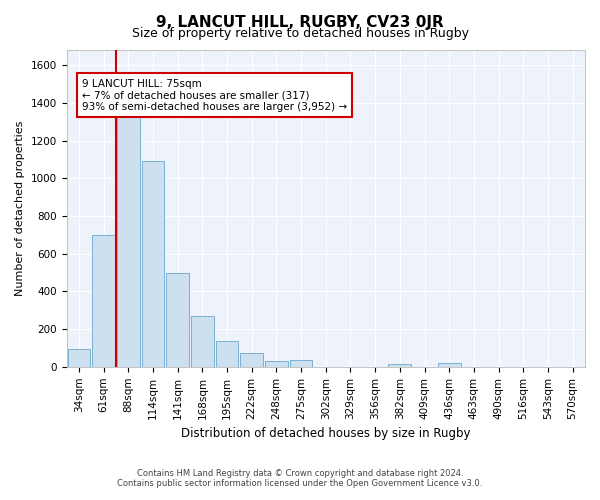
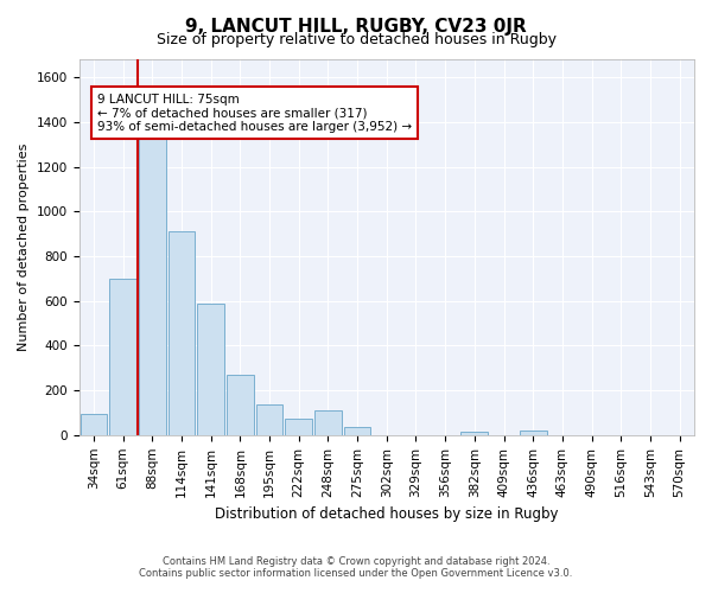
114sqm: 1090 -> 910
141sqm: 500 -> 590
248sqm: 30 -> 110
